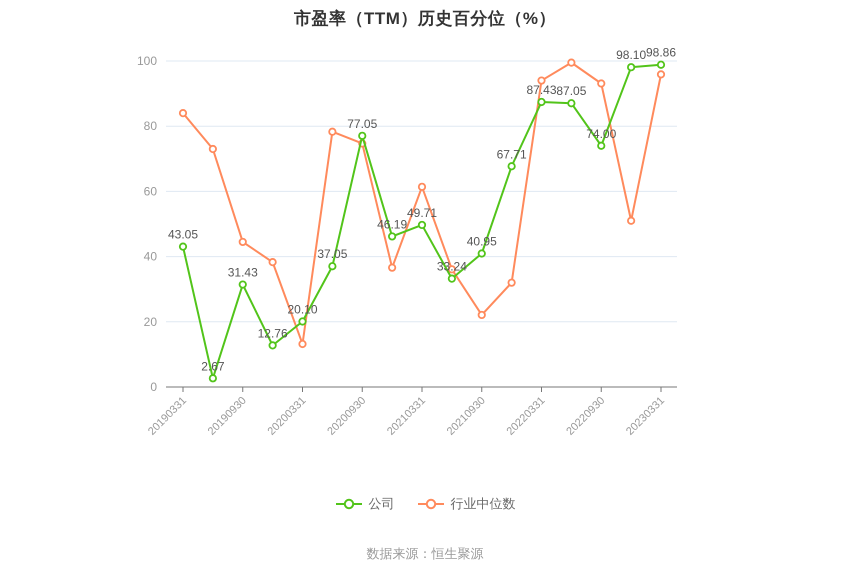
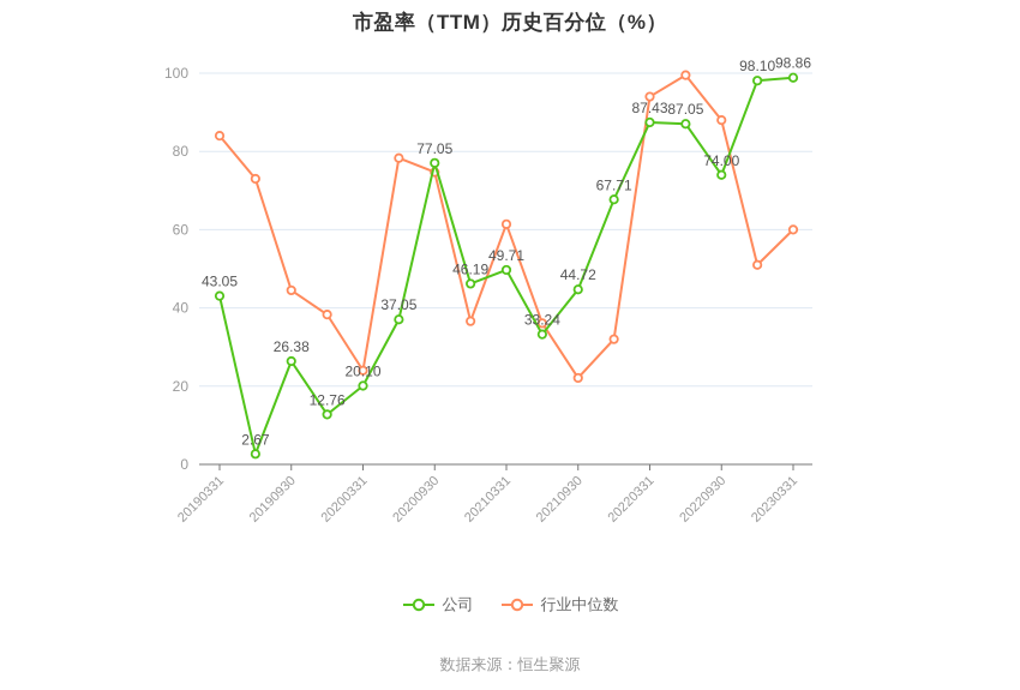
公司/20190930: 31.43 -> 26.38
行业中位数/20200331: 13 -> 24
公司/20210930: 40.95 -> 44.72
行业中位数/20220930: 93 -> 88
行业中位数/20230331: 96 -> 60
